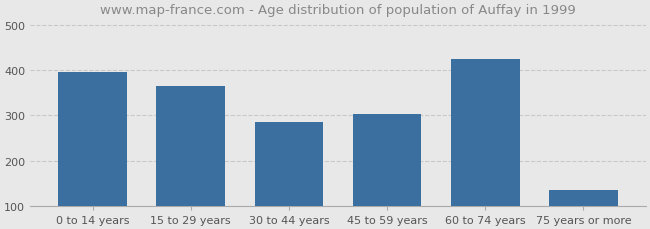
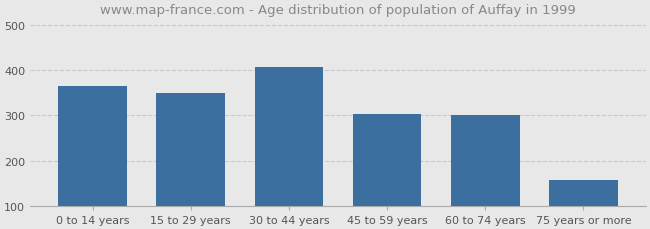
0 to 14 years: 395 -> 365
15 to 29 years: 365 -> 348
30 to 44 years: 285 -> 406
60 to 74 years: 425 -> 300
75 years or more: 135 -> 157
